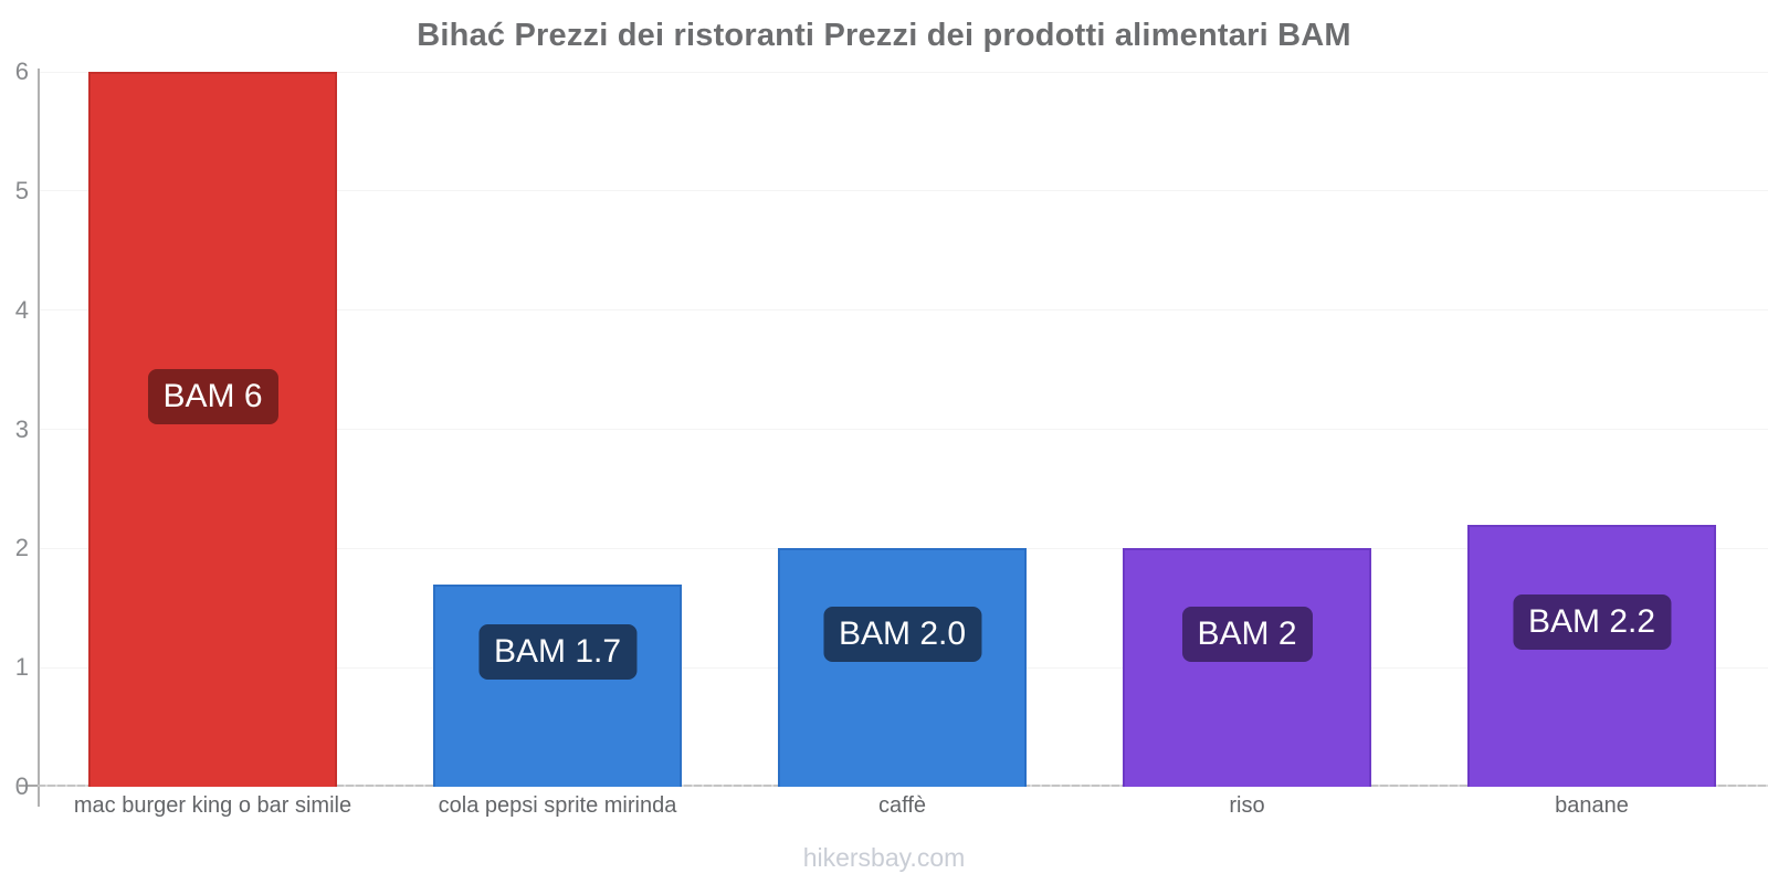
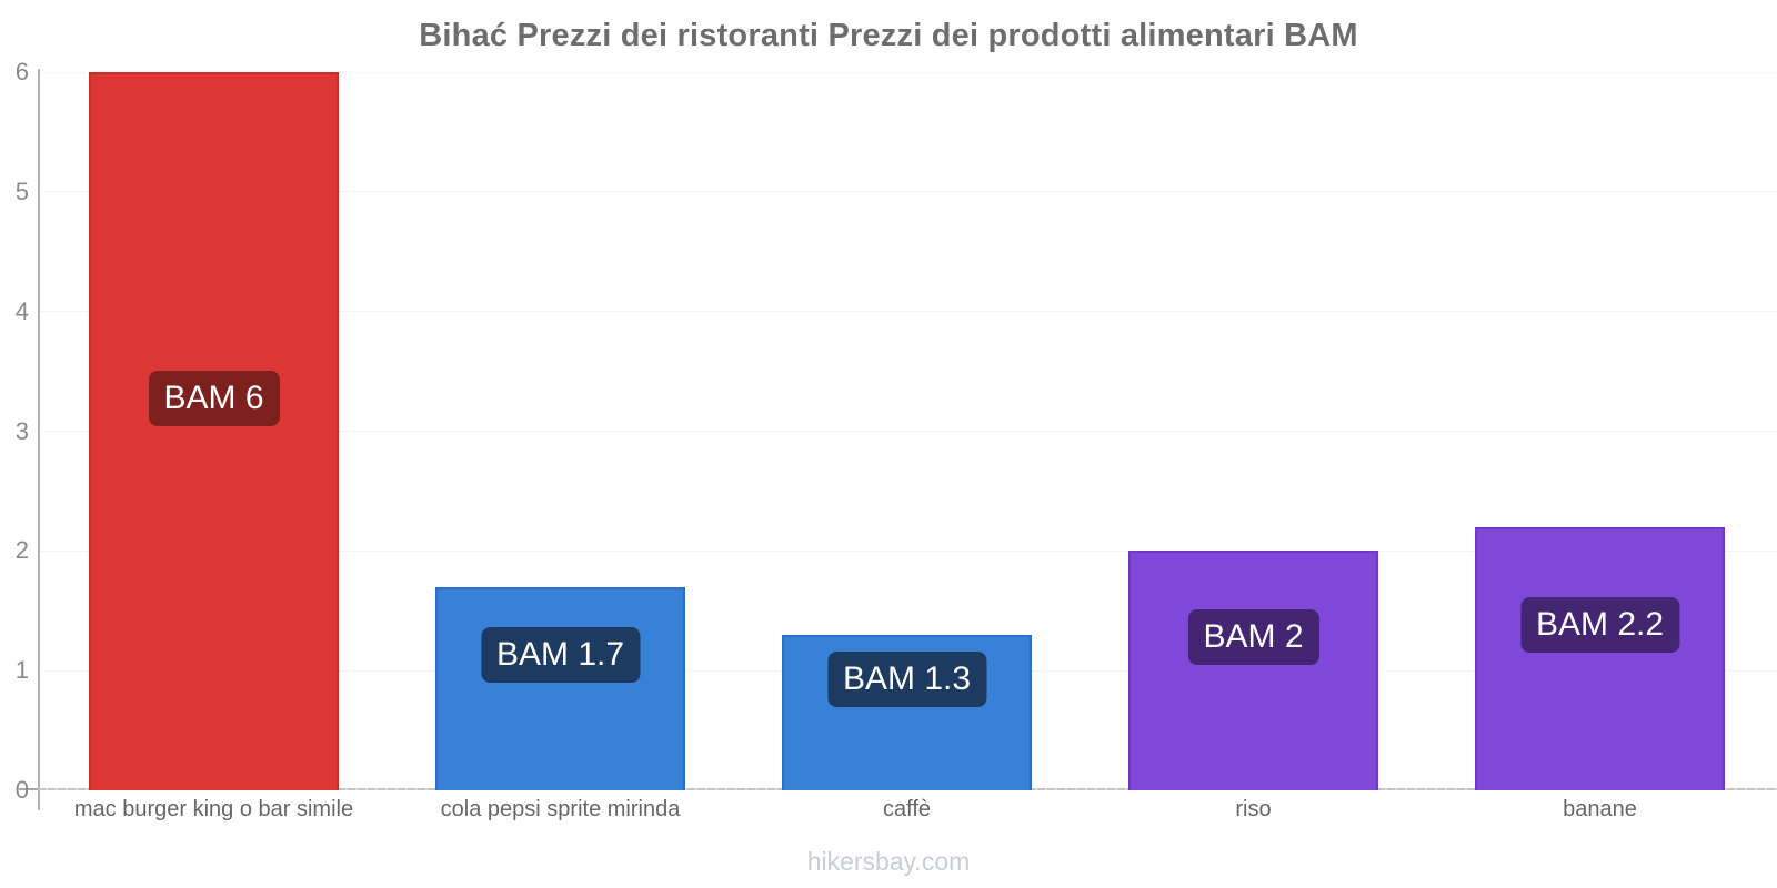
caffè: 2.0 -> 1.3
